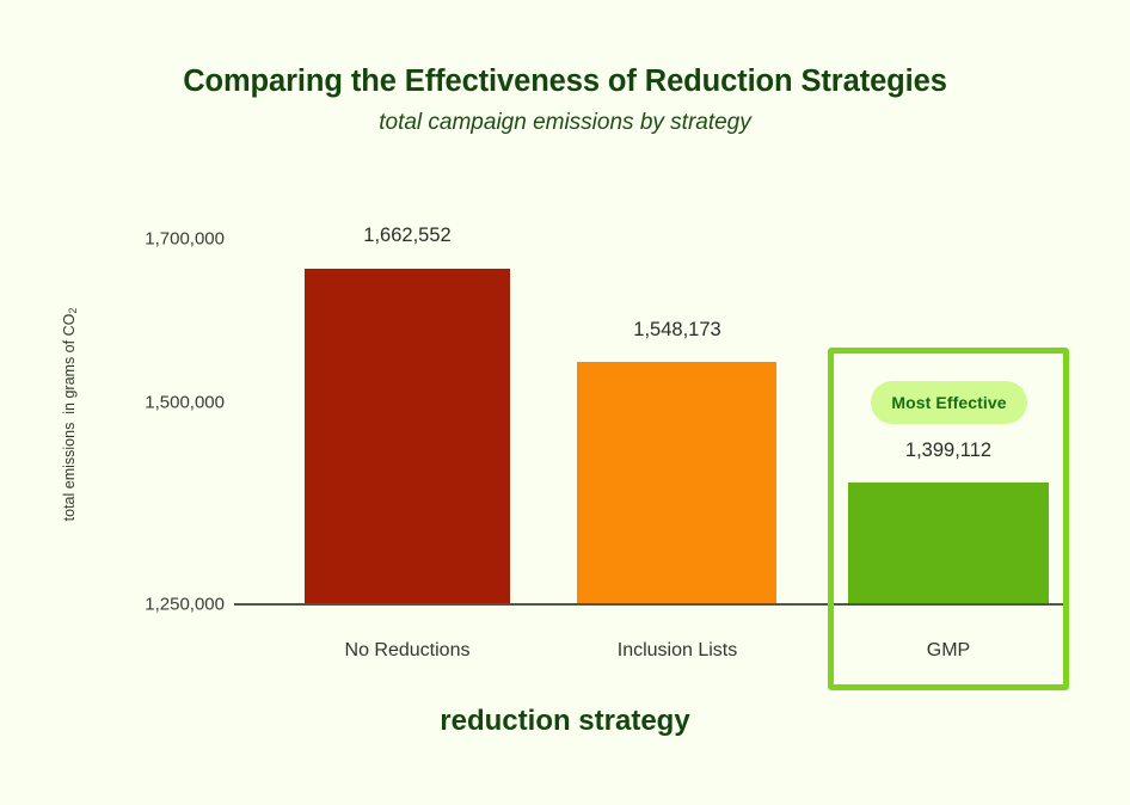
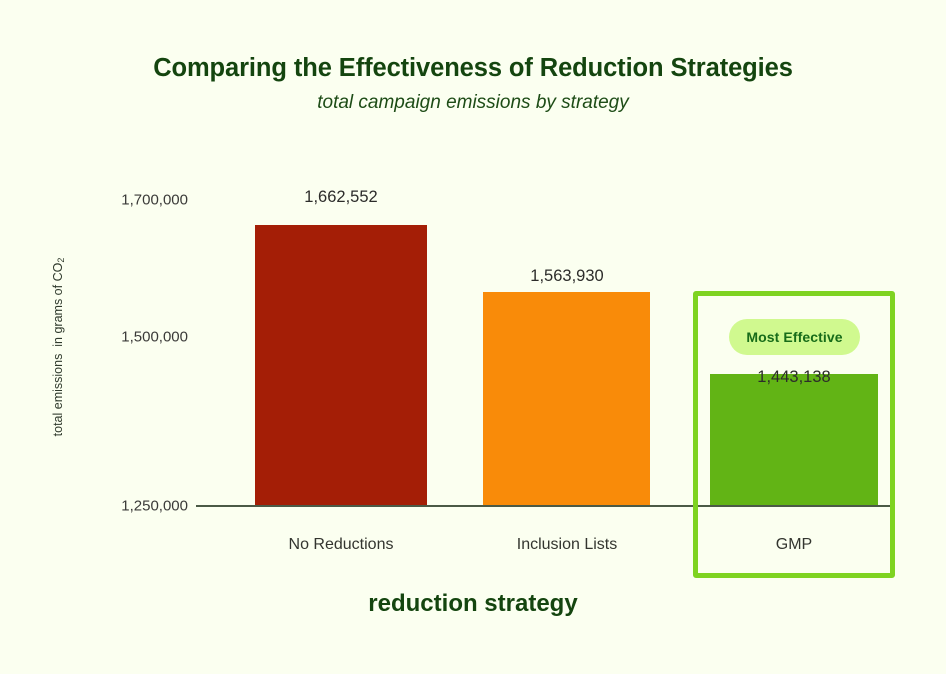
Inclusion Lists: 1,548,173 -> 1,563,930
GMP: 1,399,112 -> 1,443,138
